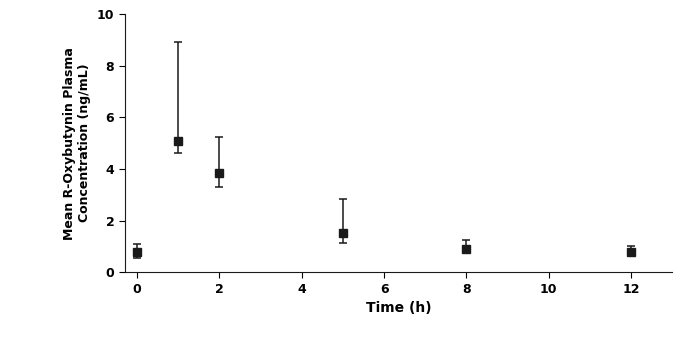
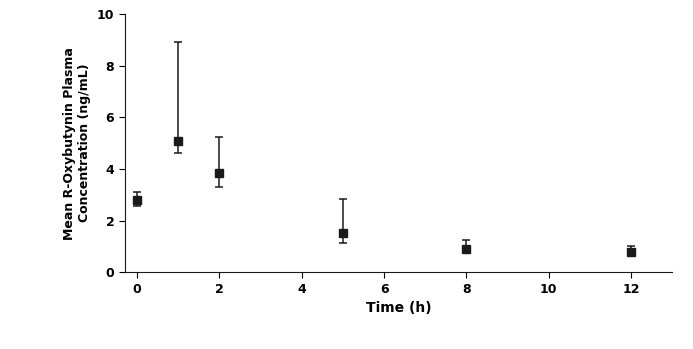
0: 0.80 -> 2.80
